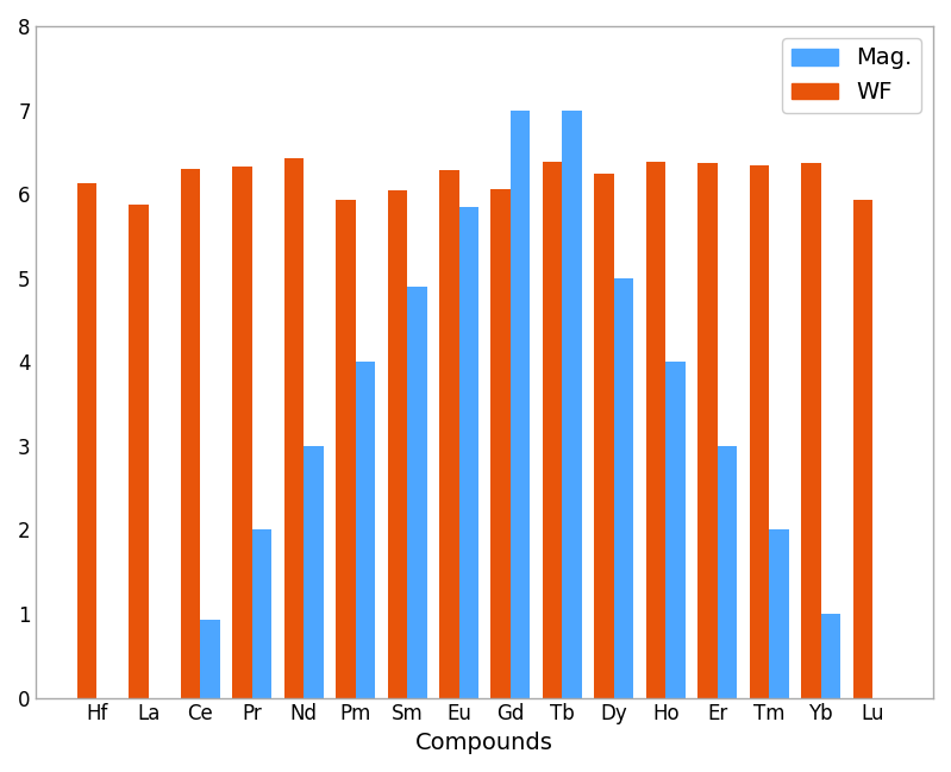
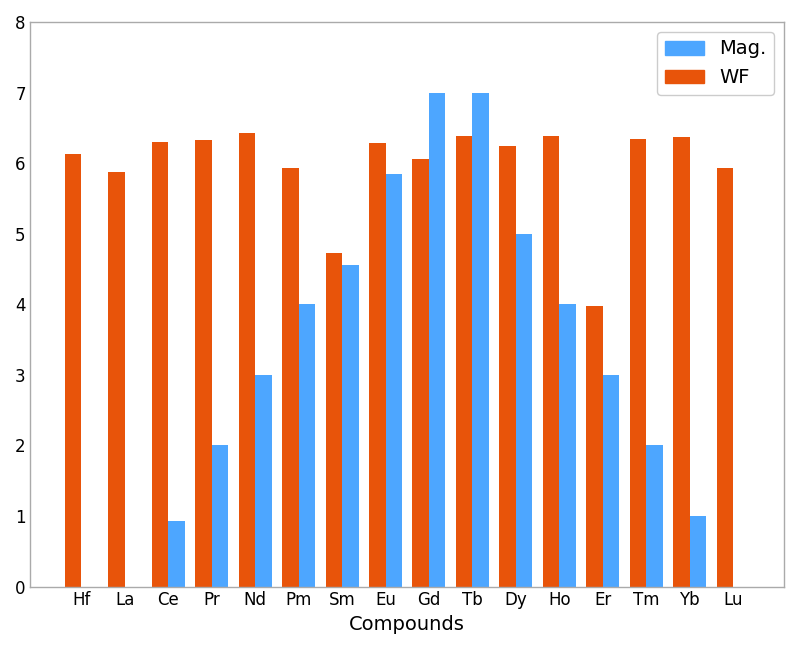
WF/Sm: 6.05 -> 4.72
Mag./Sm: 4.90 -> 4.56
WF/Er: 6.37 -> 3.98
